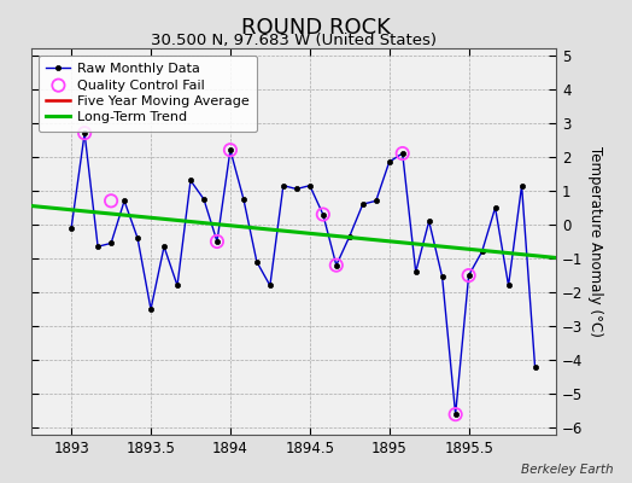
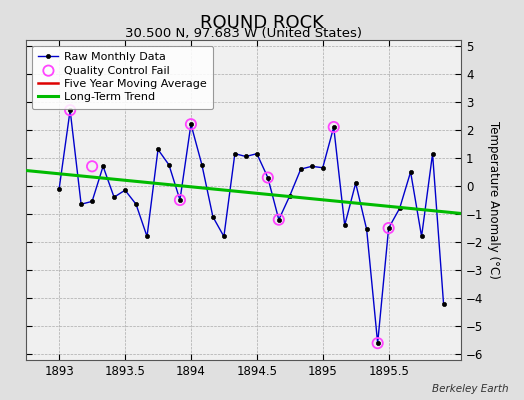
Raw Monthly Data/1893.5: -2.50 -> -0.15
Raw Monthly Data/1895: 1.85 -> 0.65
